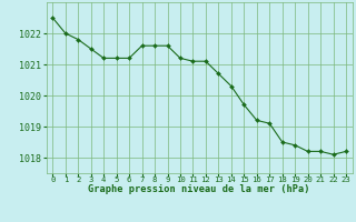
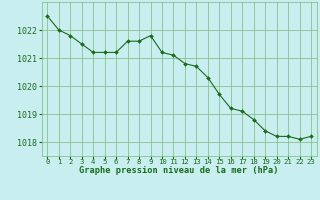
9: 1021.6 -> 1021.8
12: 1021.1 -> 1020.8
18: 1018.5 -> 1018.8
